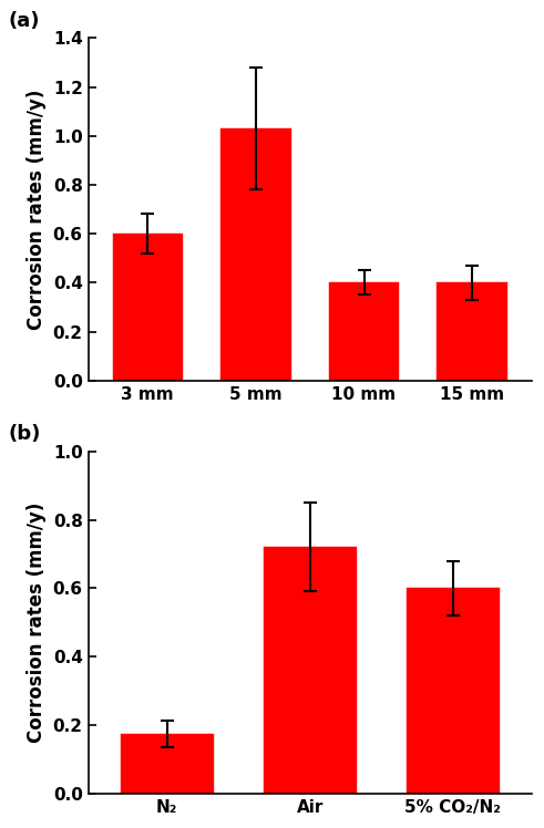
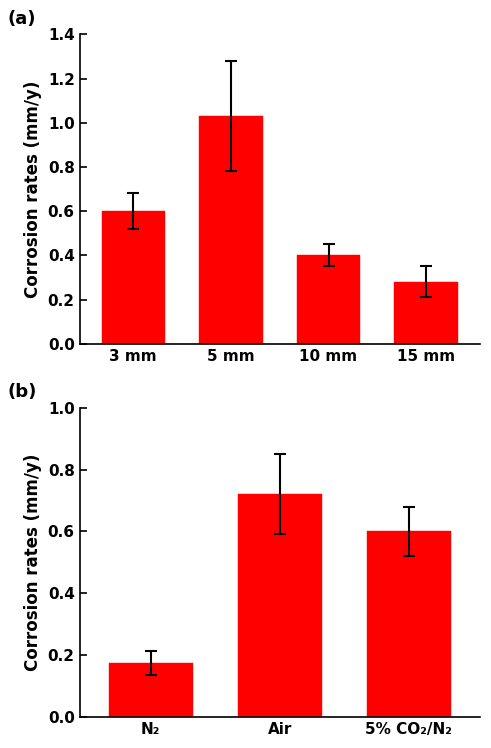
15 mm: 0.40 -> 0.28
